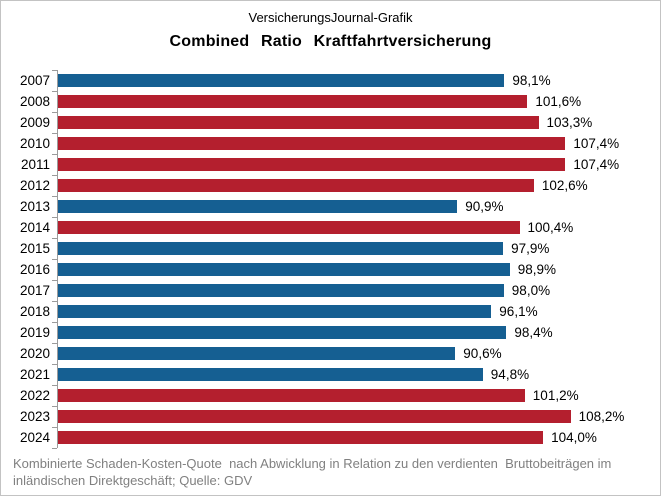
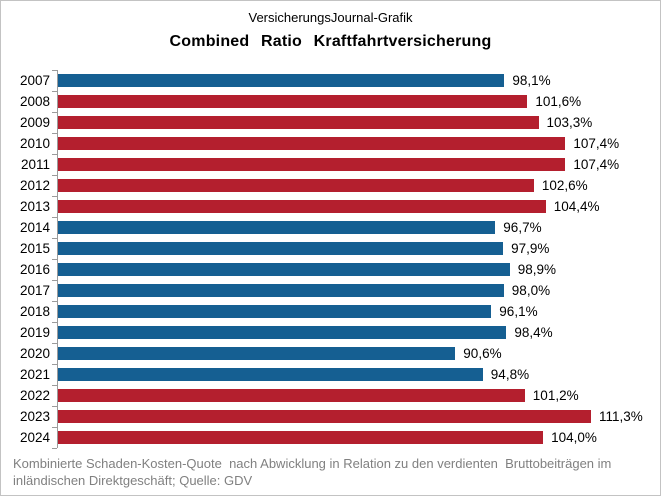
2013: 90,9% -> 104,4%
2014: 100,4% -> 96,7%
2023: 108,2% -> 111,3%
